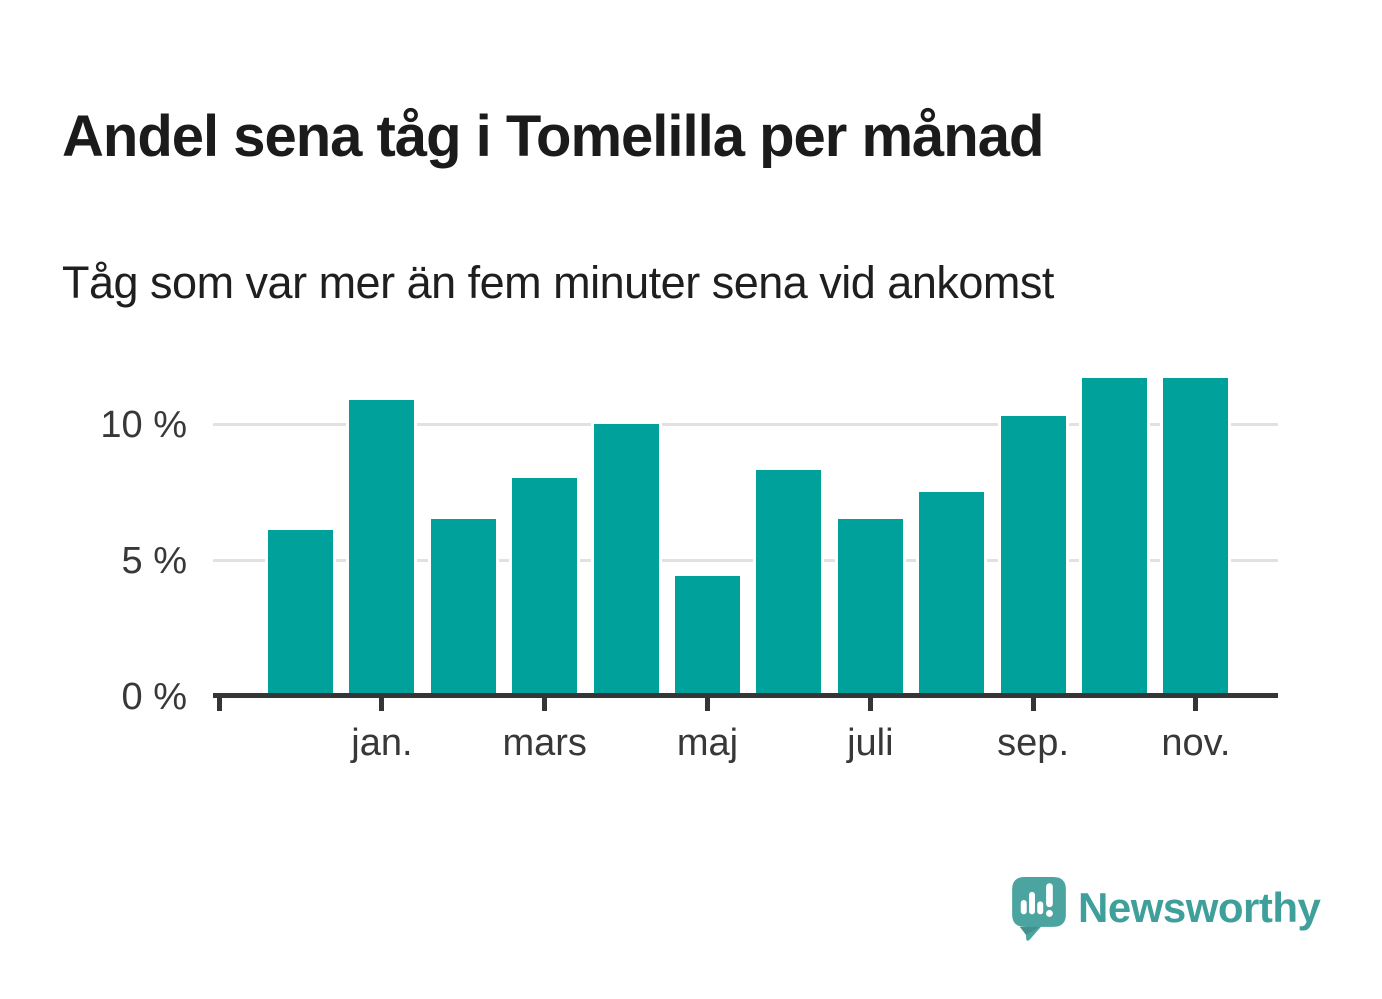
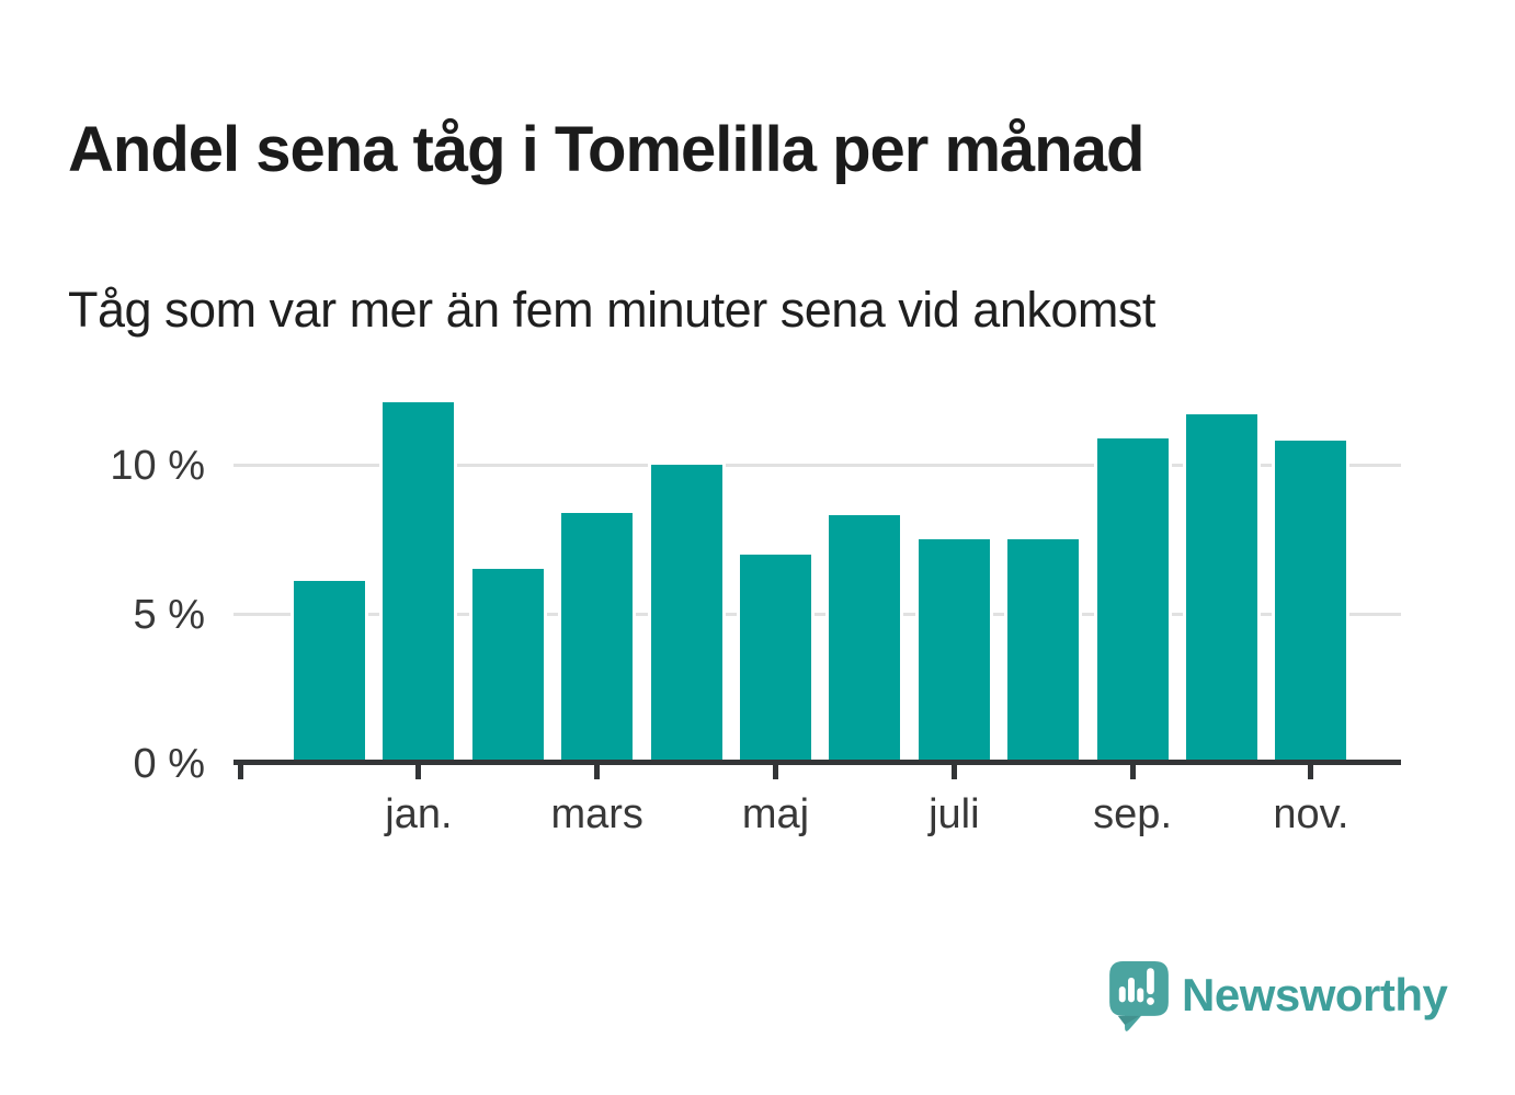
jan.: 10.9% -> 12.1%
mars: 8.0% -> 8.4%
maj: 4.4% -> 7.0%
juli: 6.5% -> 7.5%
sep.: 10.3% -> 10.9%
nov.: 11.7% -> 10.8%
